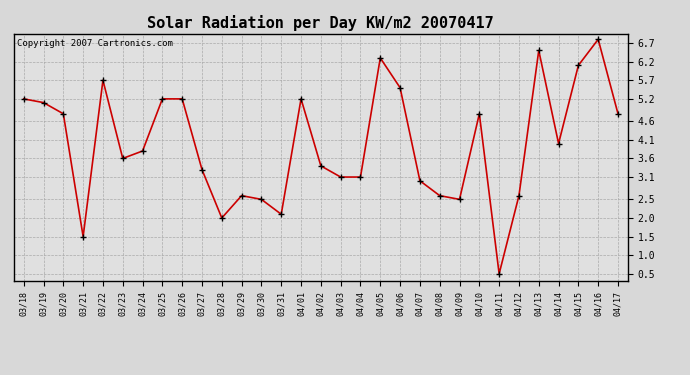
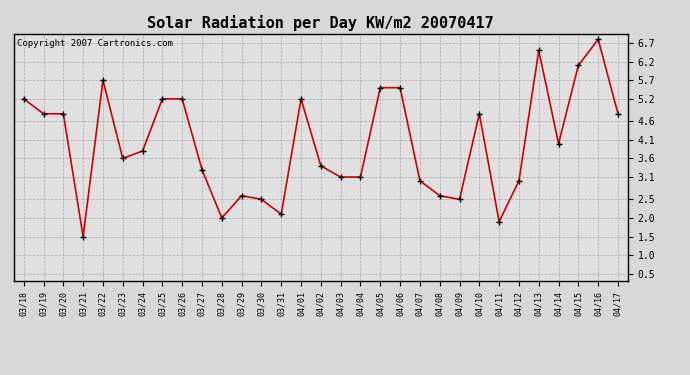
03/19: 5.1 -> 4.8
04/05: 6.3 -> 5.5
04/11: 0.5 -> 1.9
04/12: 2.6 -> 3.0
